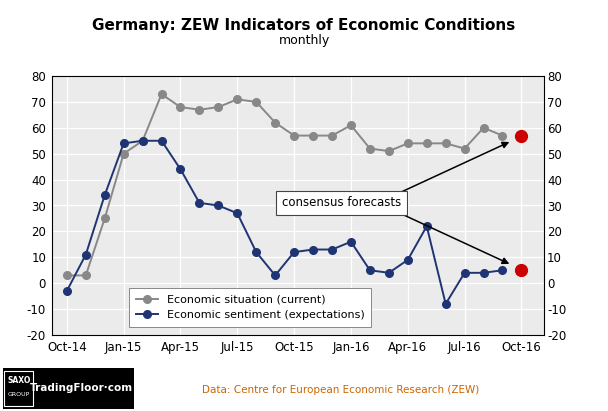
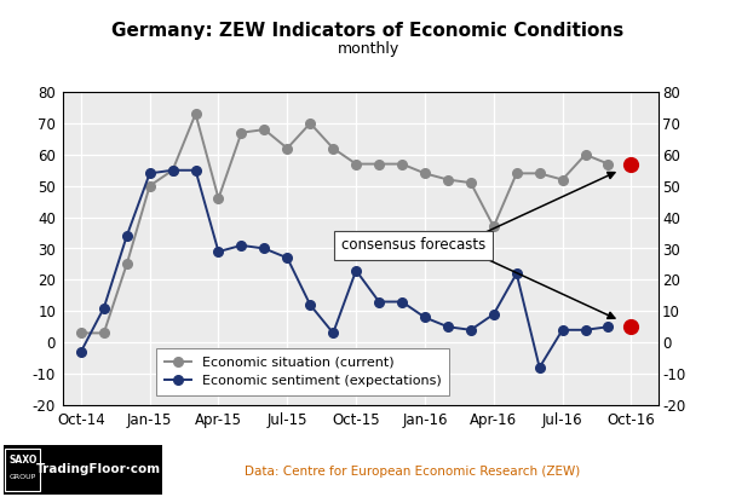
Economic situation (current)/Apr-15: 68 -> 46
Economic sentiment (expectations)/Apr-15: 44 -> 29
Economic situation (current)/Jul-15: 71 -> 62
Economic sentiment (expectations)/Oct-15: 12 -> 23
Economic situation (current)/Jan-16: 61 -> 54
Economic sentiment (expectations)/Jan-16: 16 -> 8
Economic situation (current)/Apr-16: 54 -> 37
